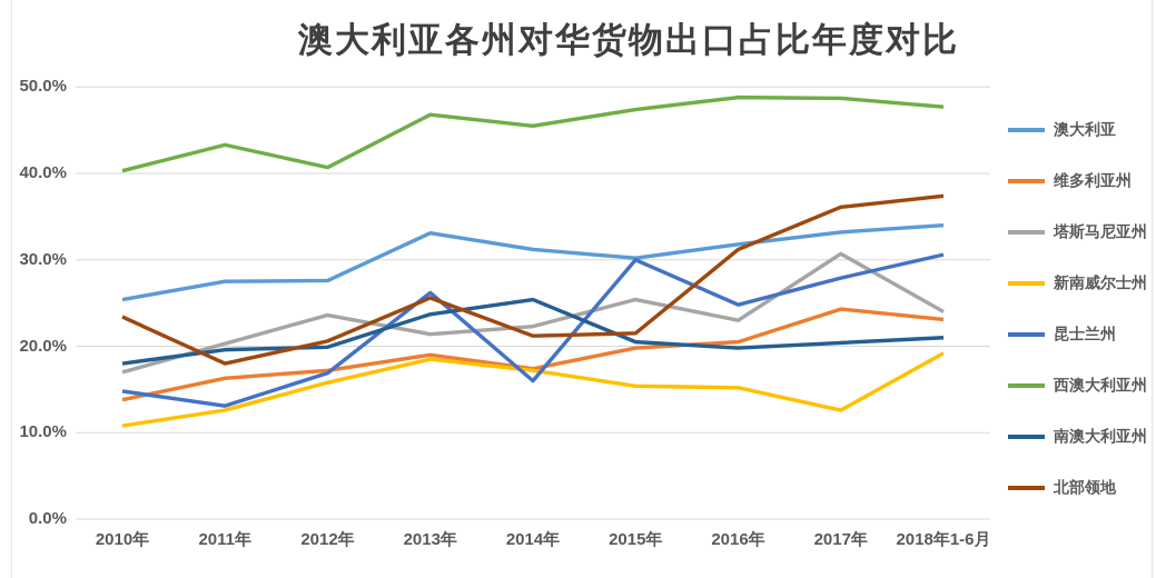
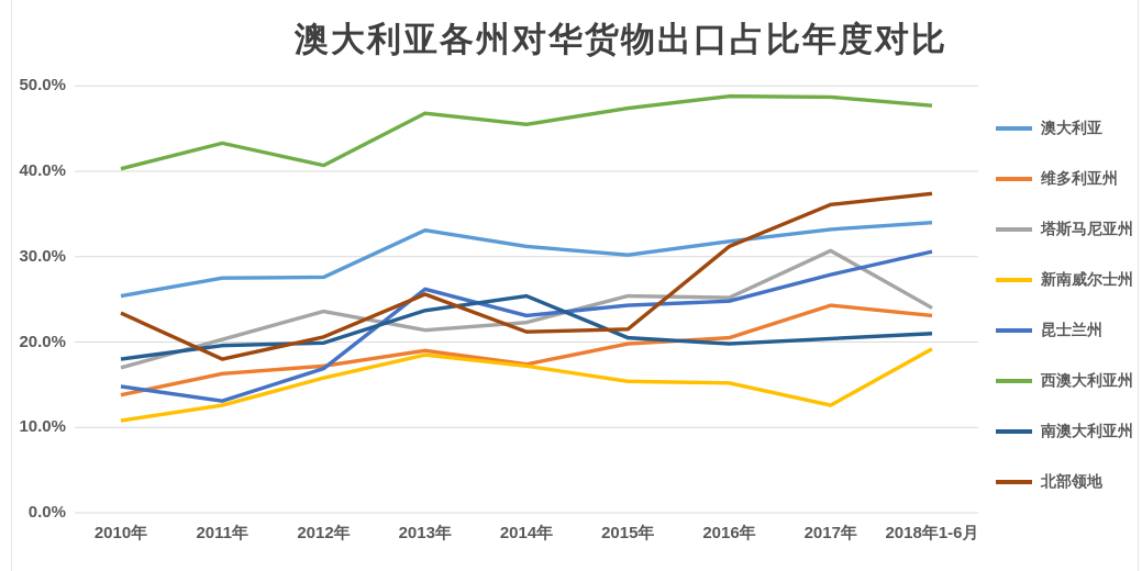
昆士兰州/2014年: 16% -> 23%
昆士兰州/2015年: 30% -> 24%
塔斯马尼亚州/2016年: 23% -> 25%
